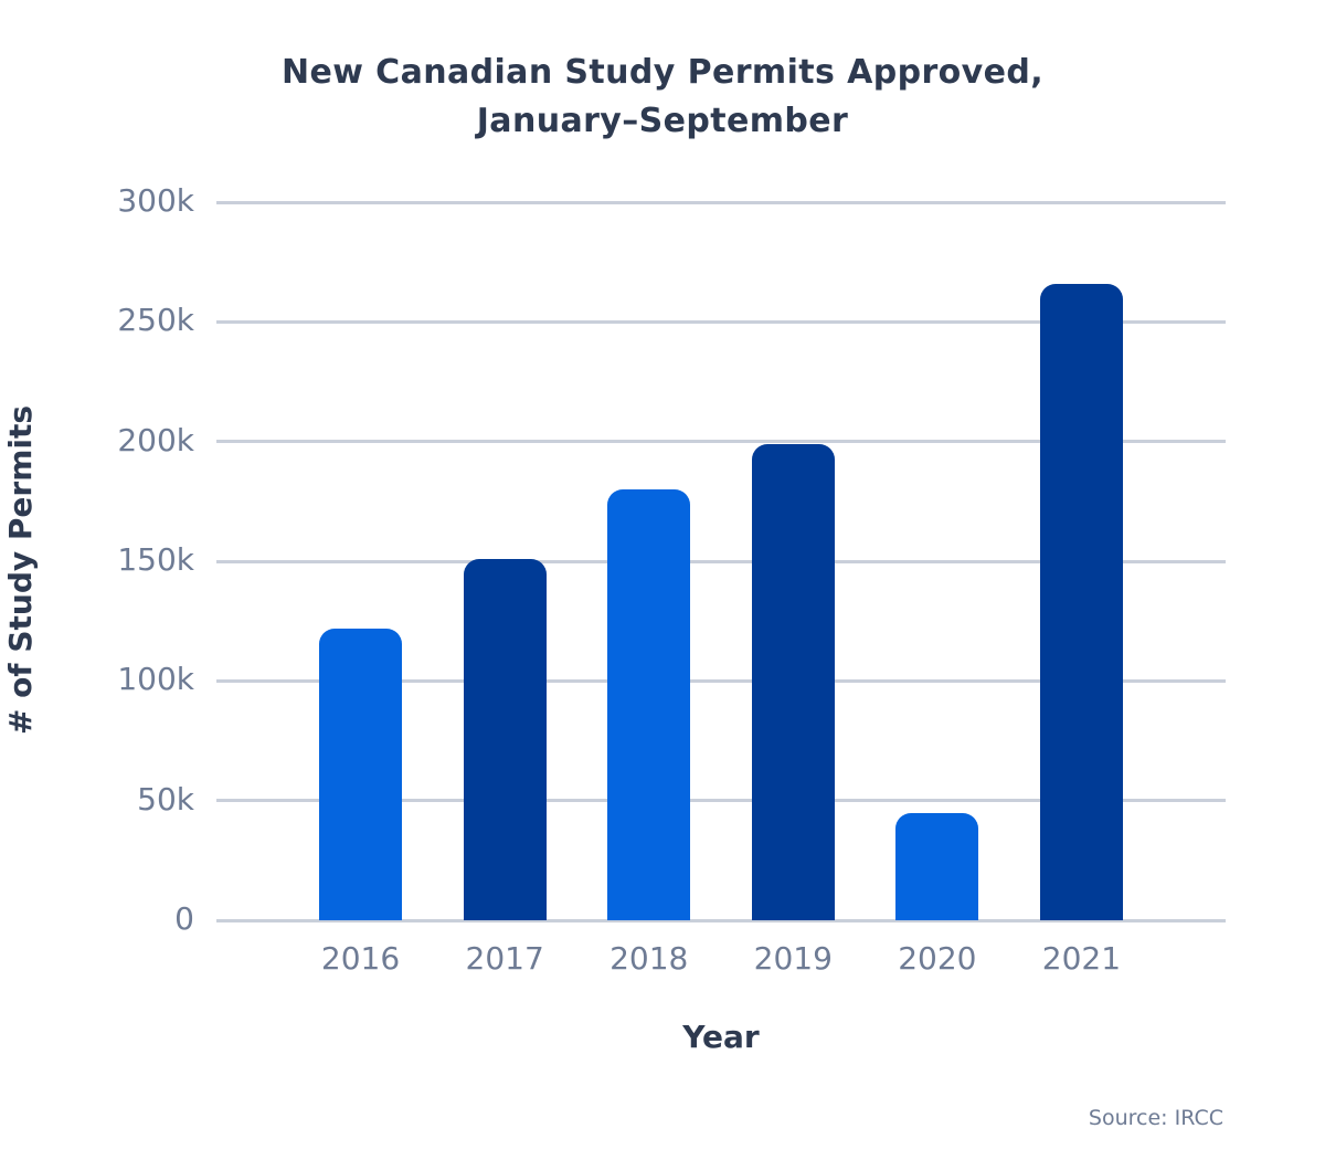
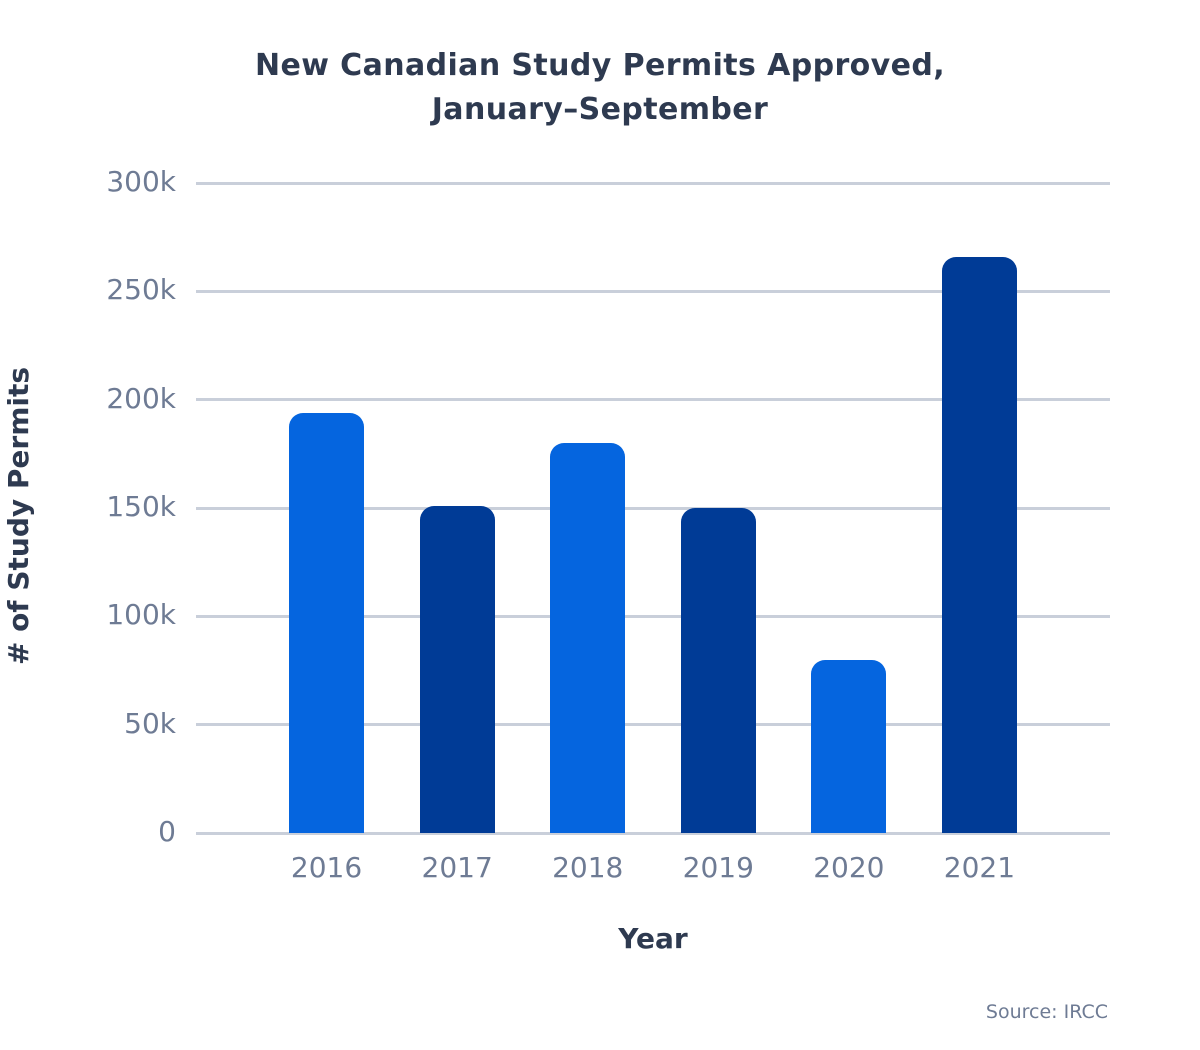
2016: 122k -> 194k
2019: 199k -> 150k
2020: 45k -> 80k
